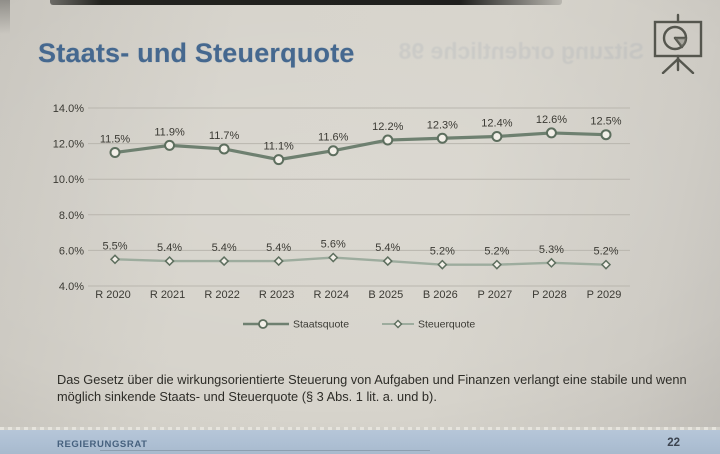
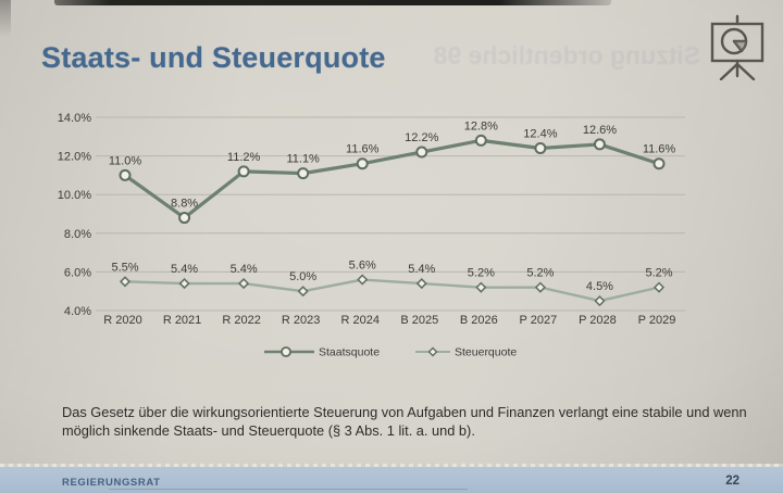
Staatsquote/R 2020: 11.5% -> 11.0%
Staatsquote/R 2021: 11.9% -> 8.8%
Staatsquote/R 2022: 11.7% -> 11.2%
Steuerquote/R 2023: 5.4% -> 5.0%
Staatsquote/B 2026: 12.3% -> 12.8%
Steuerquote/P 2028: 5.3% -> 4.5%
Staatsquote/P 2029: 12.5% -> 11.6%
